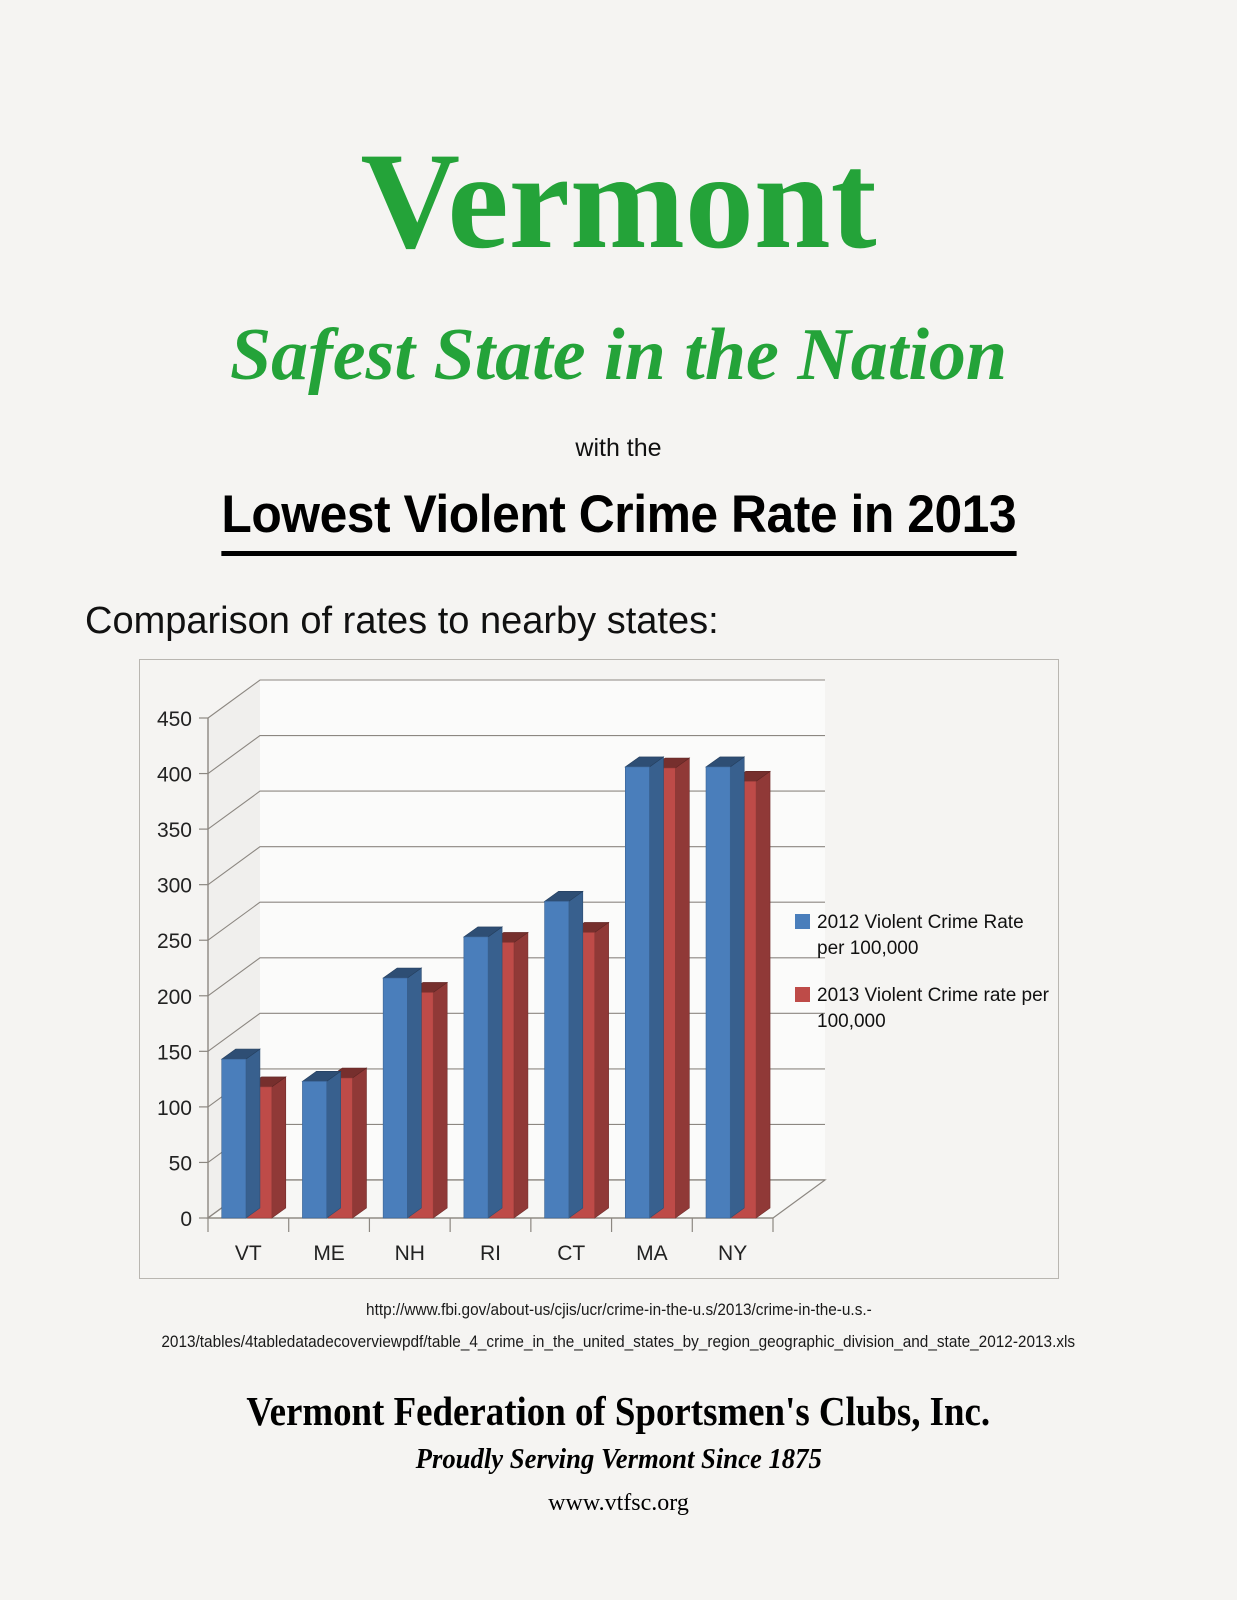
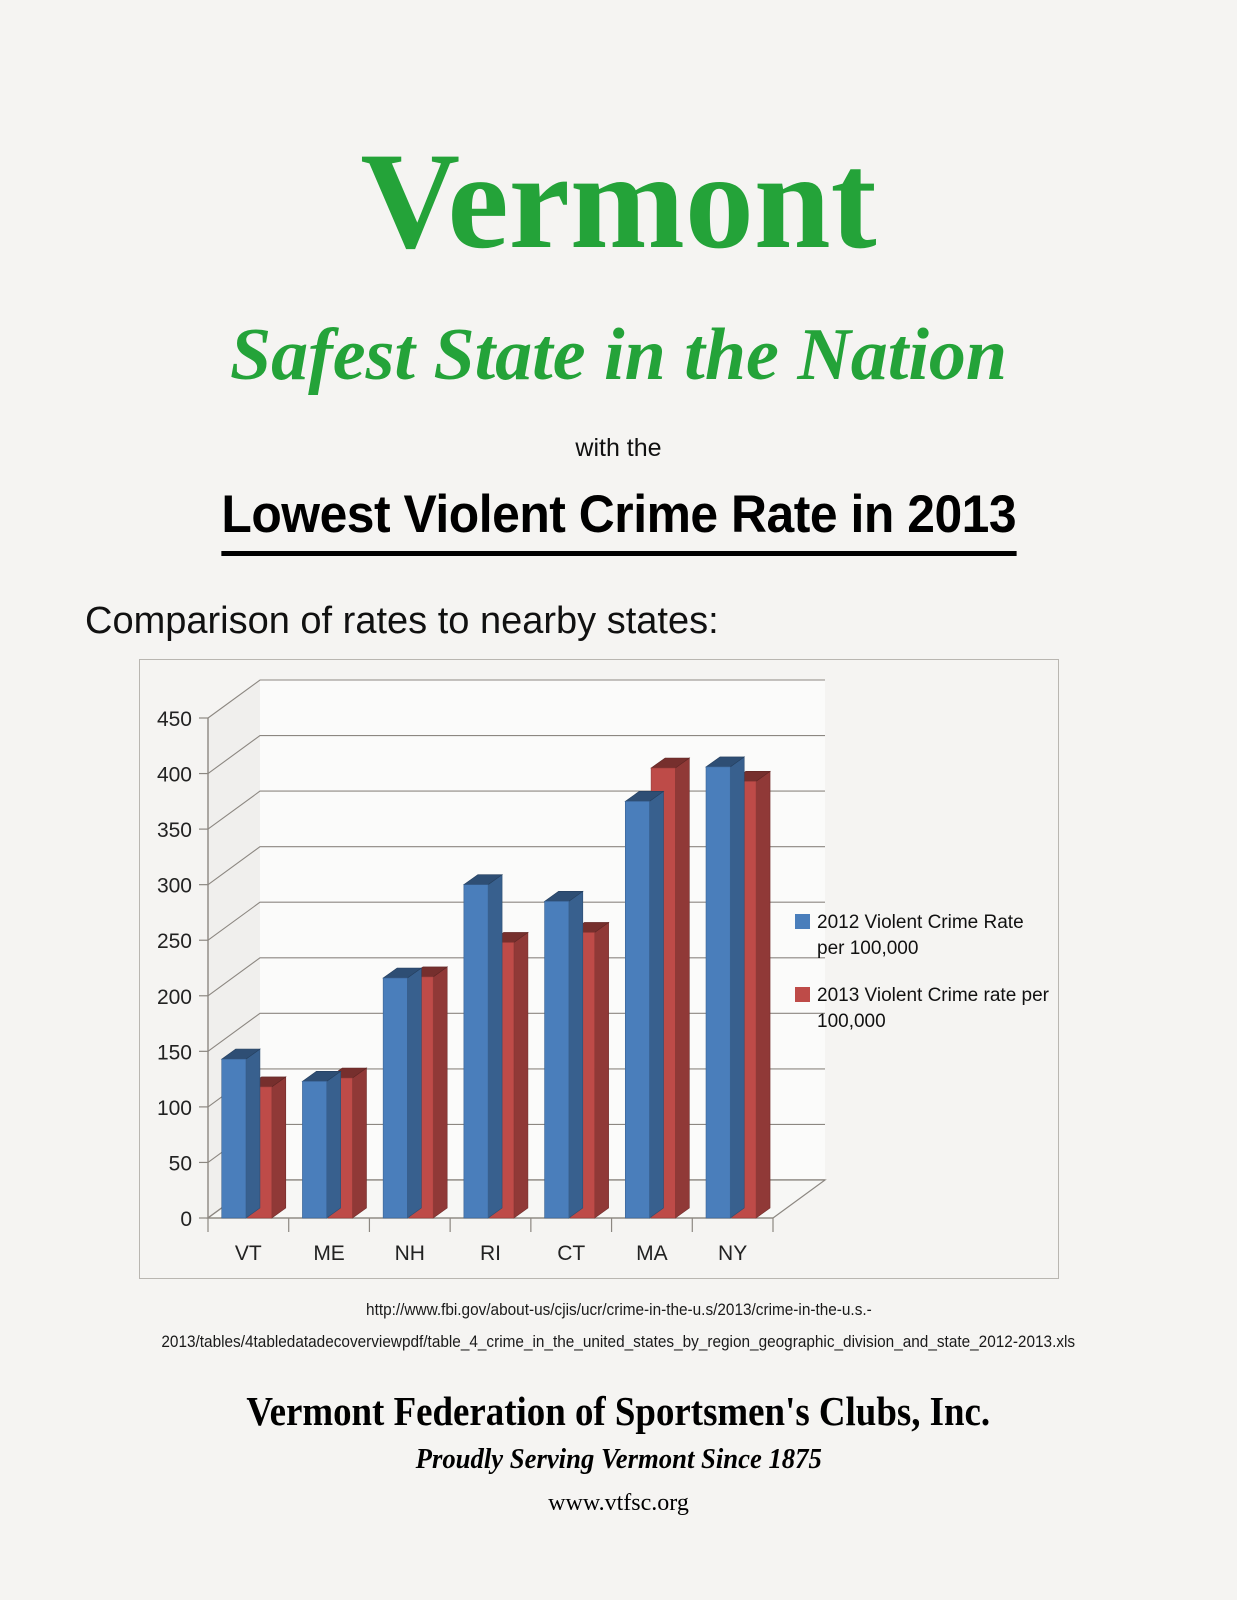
2013 Violent Crime rate per 100,000/NH: 203 -> 217
2012 Violent Crime Rate per 100,000/RI: 253 -> 300
2012 Violent Crime Rate per 100,000/MA: 406 -> 375
